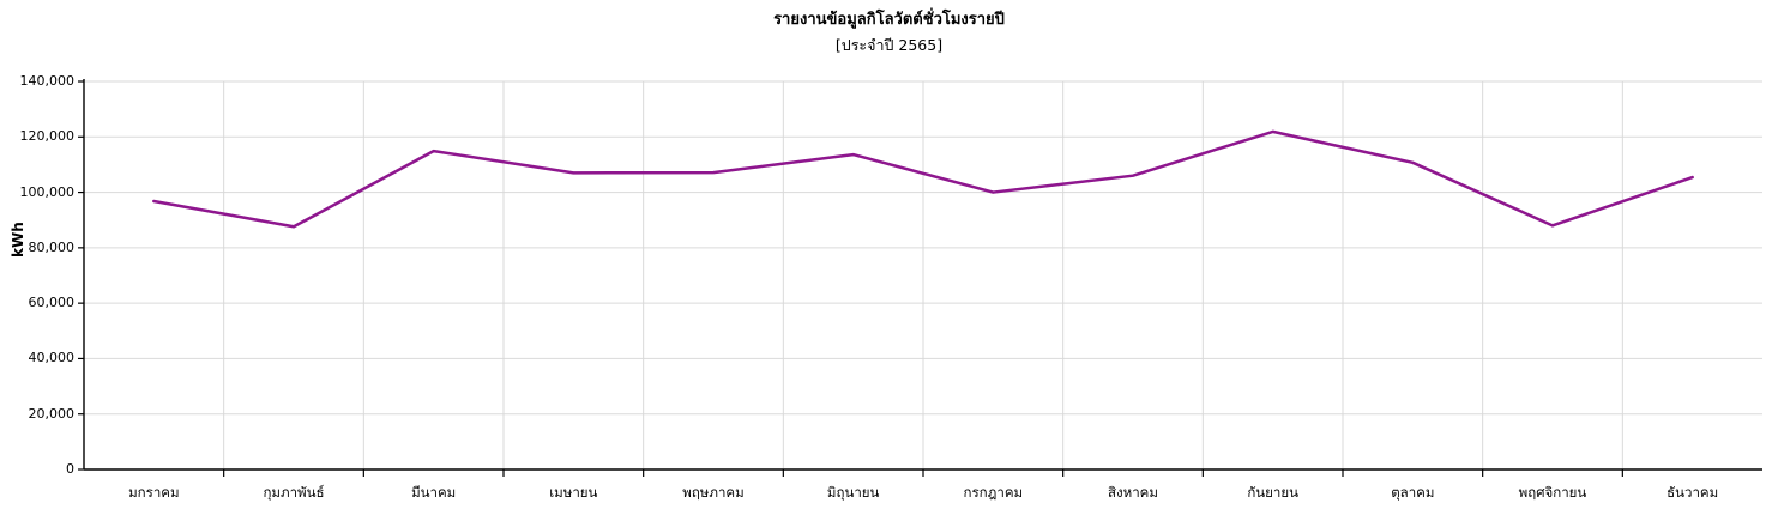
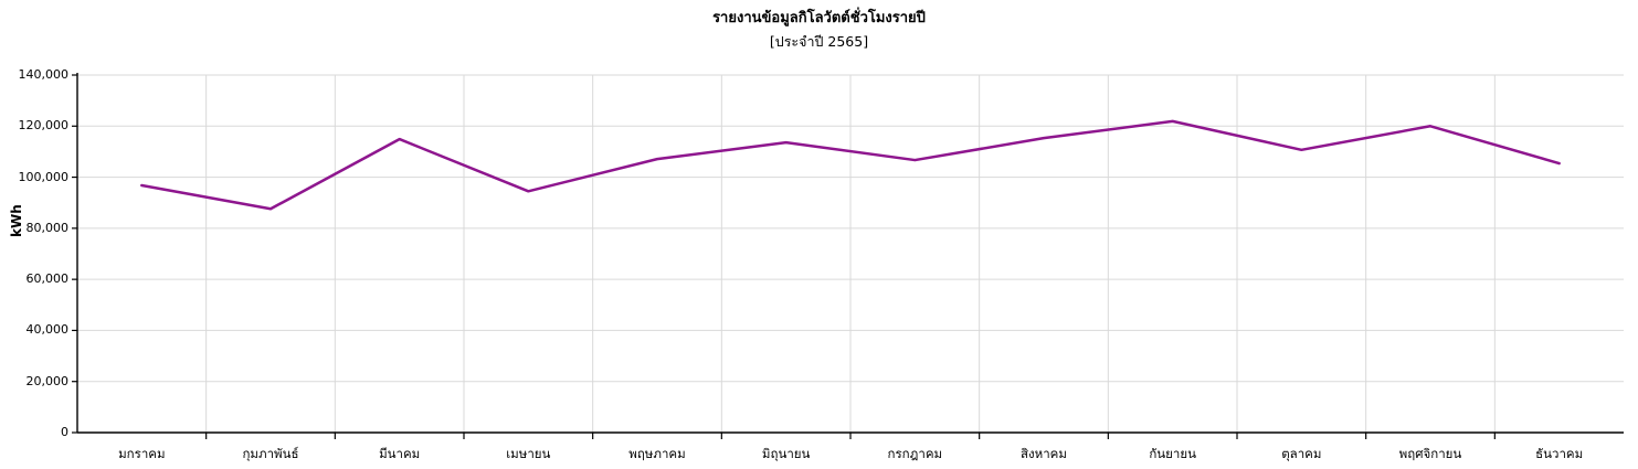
เมษายน: 107000 -> 94000
กรกฎาคม: 100000 -> 107000
สิงหาคม: 106000 -> 115000
พฤศจิกายน: 88000 -> 120000
